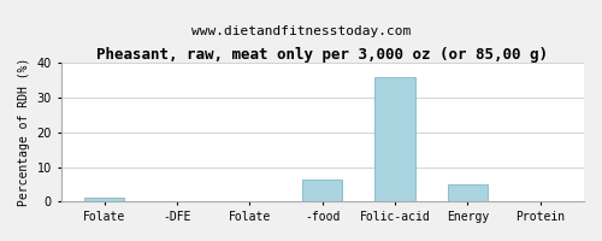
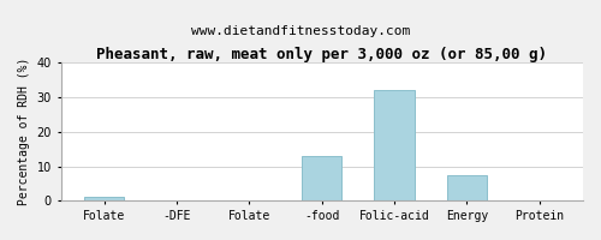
-food: 6.5 -> 13.0
Folic-acid: 36.0 -> 32.0
Energy: 5.0 -> 7.5
